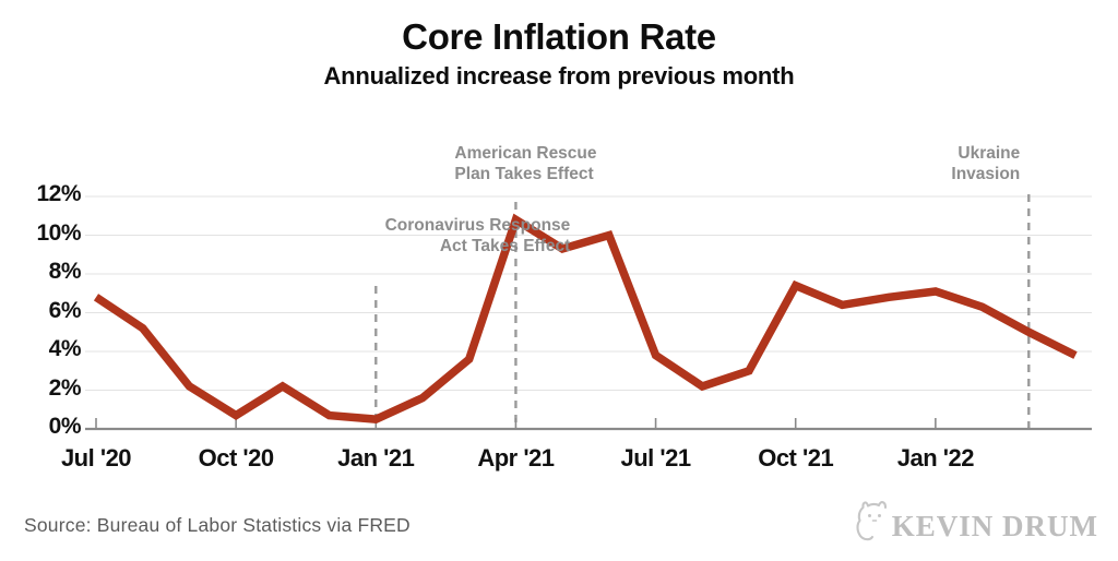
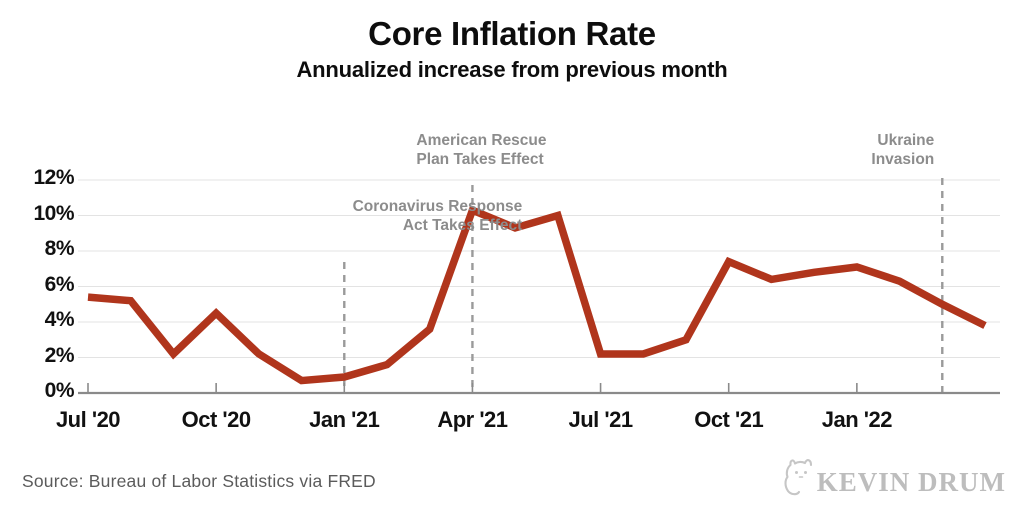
Jul '20: 6.8% -> 5.4%
Oct '20: 0.7% -> 4.5%
Jan '21: 0.5% -> 0.9%
Apr '21: 10.8% -> 10.3%
Jul '21: 3.8% -> 2.2%
